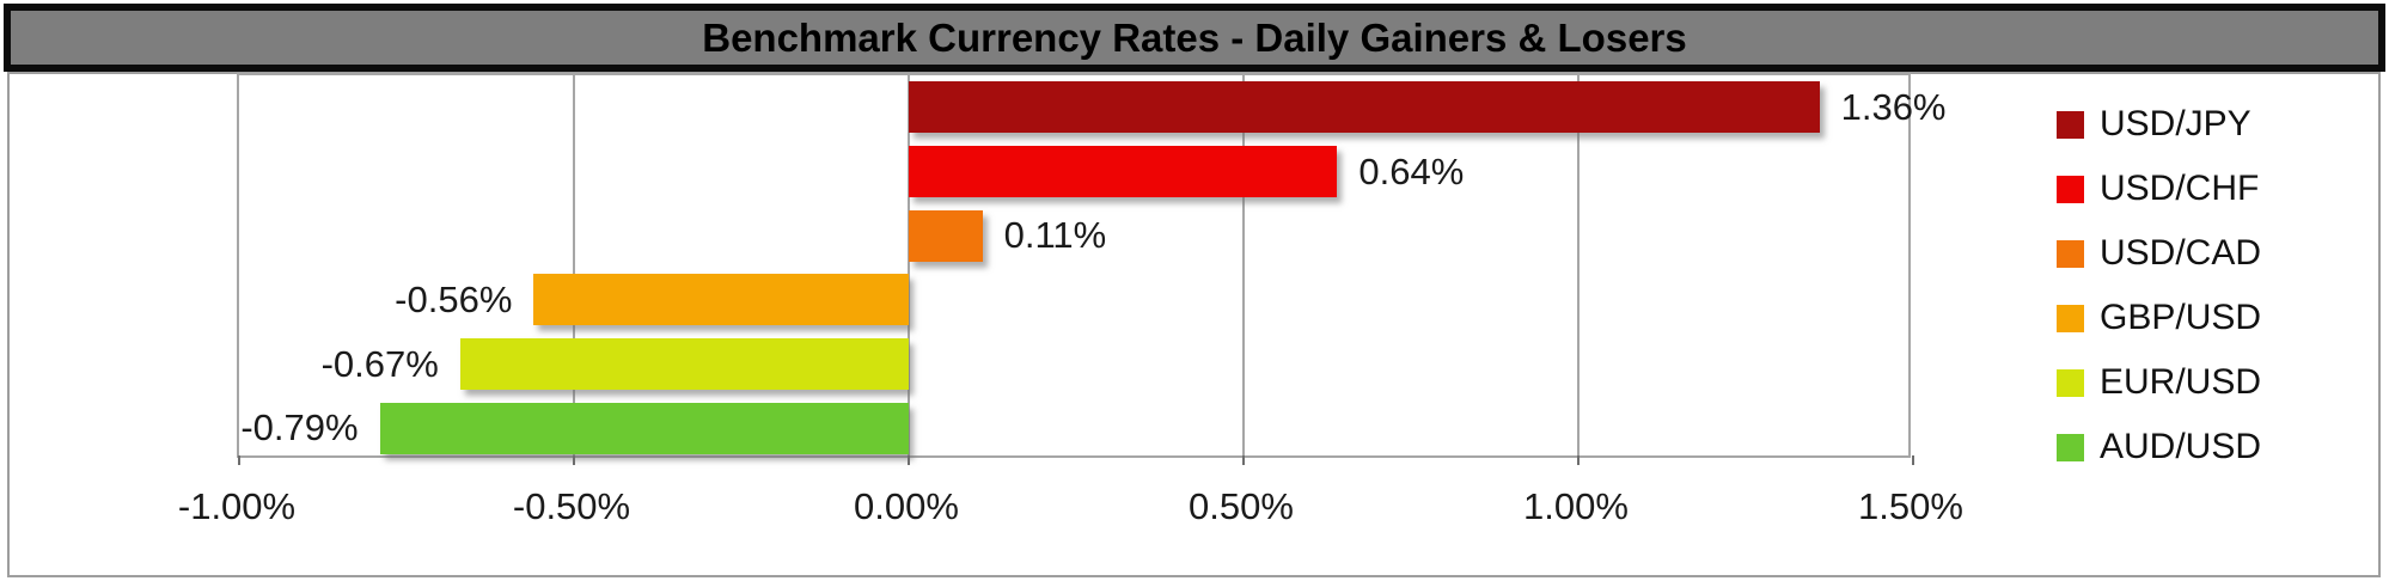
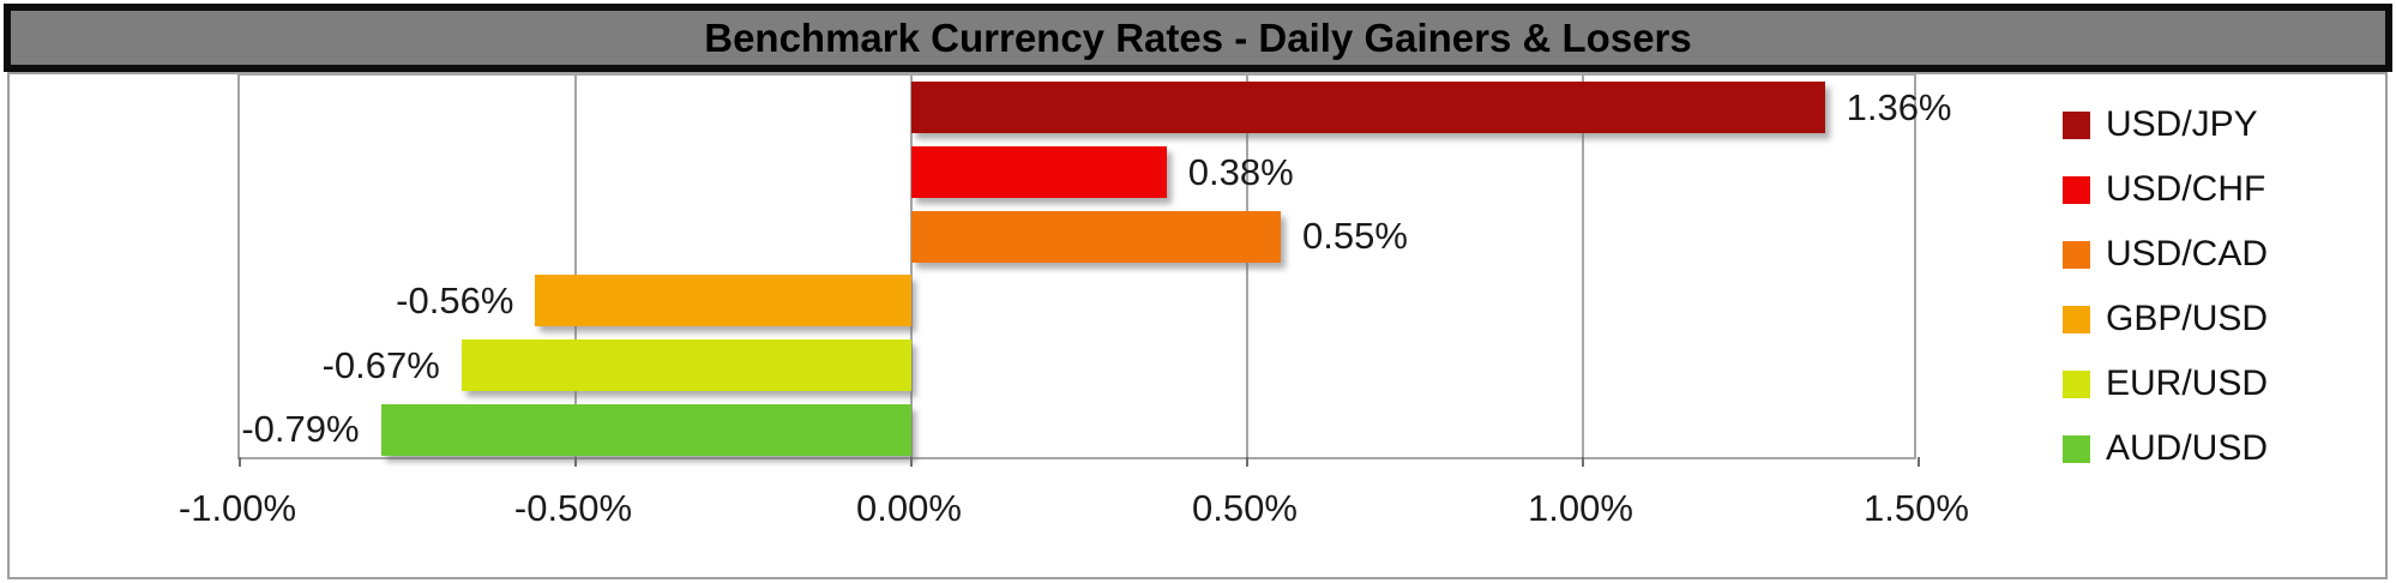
USD/CHF: 0.64% -> 0.38%
USD/CAD: 0.11% -> 0.55%
